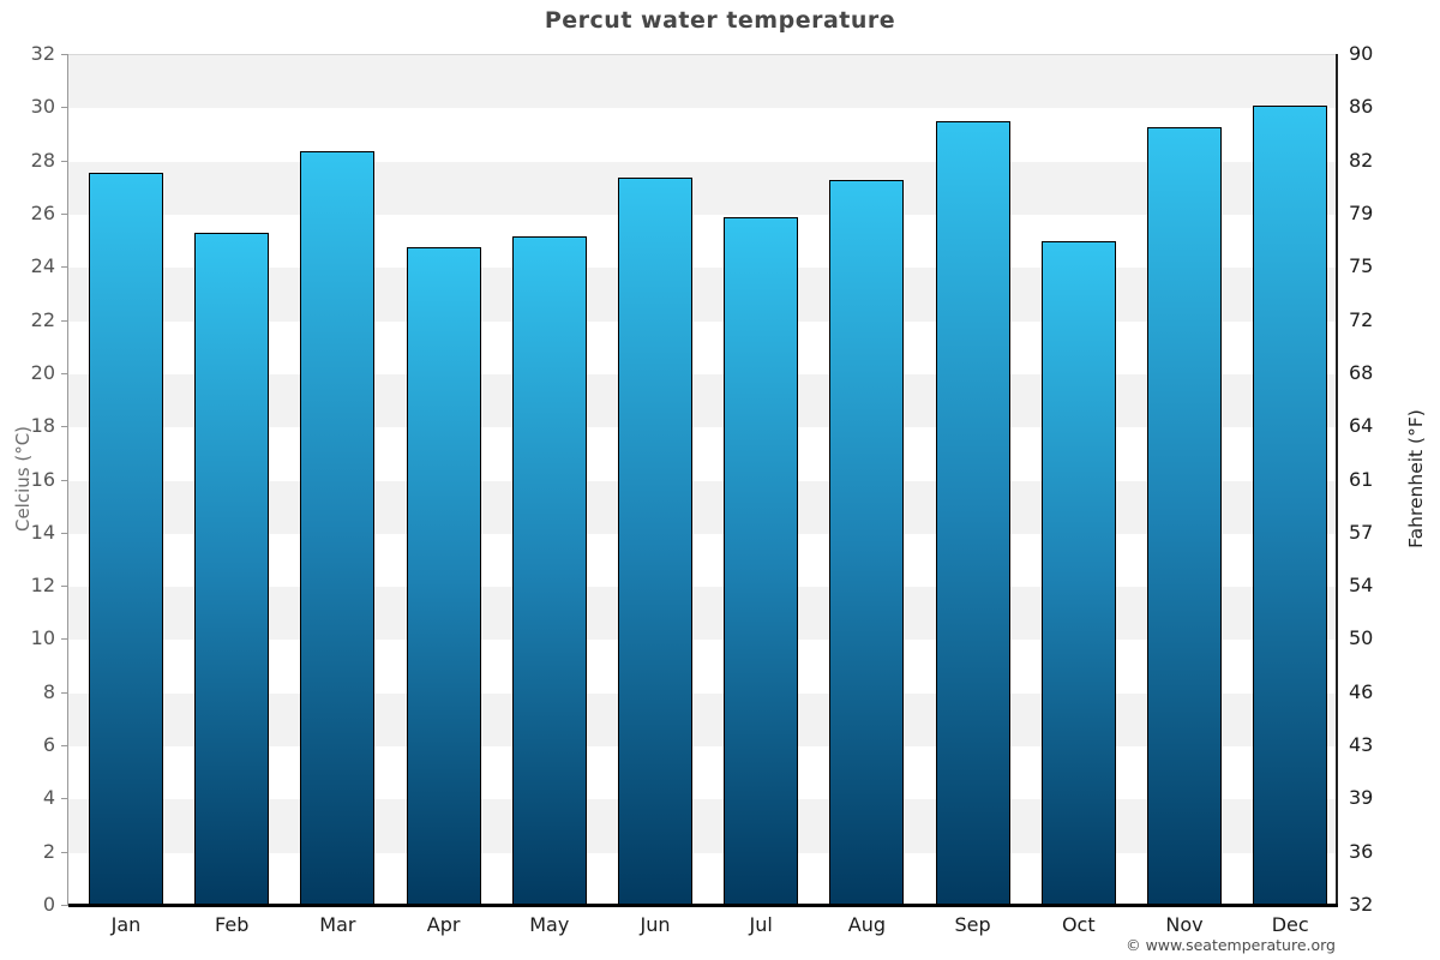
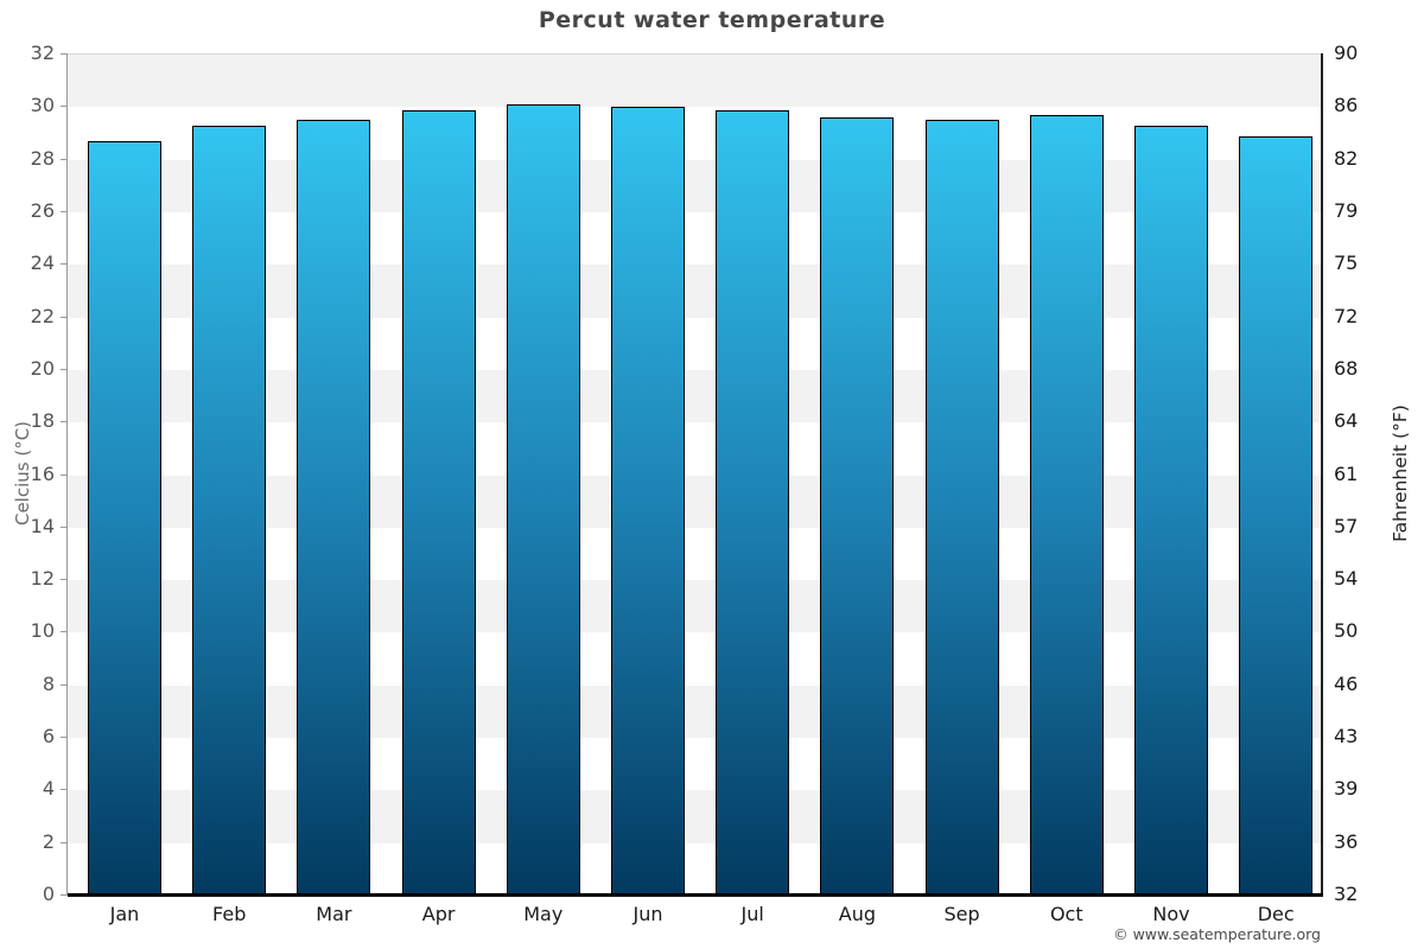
Jan: 27.6 -> 28.7
Feb: 25.3 -> 29.3
Mar: 28.4 -> 29.5
Apr: 24.8 -> 29.9
May: 25.2 -> 30.1
Jun: 27.4 -> 30.0
Jul: 25.9 -> 29.9
Aug: 27.3 -> 29.6
Oct: 25.0 -> 29.7
Dec: 30.1 -> 28.9
